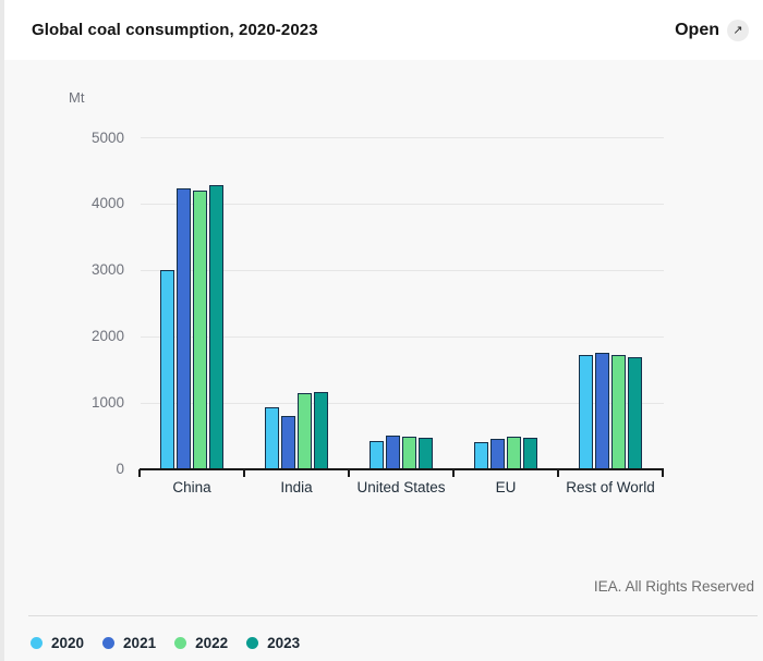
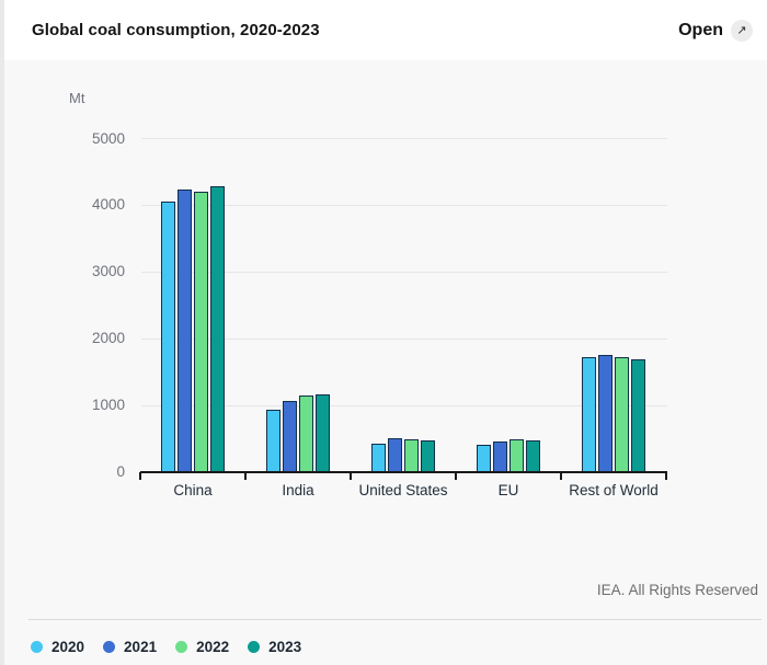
2020/China: 3000 -> 4100
2021/India: 800 -> 1100
